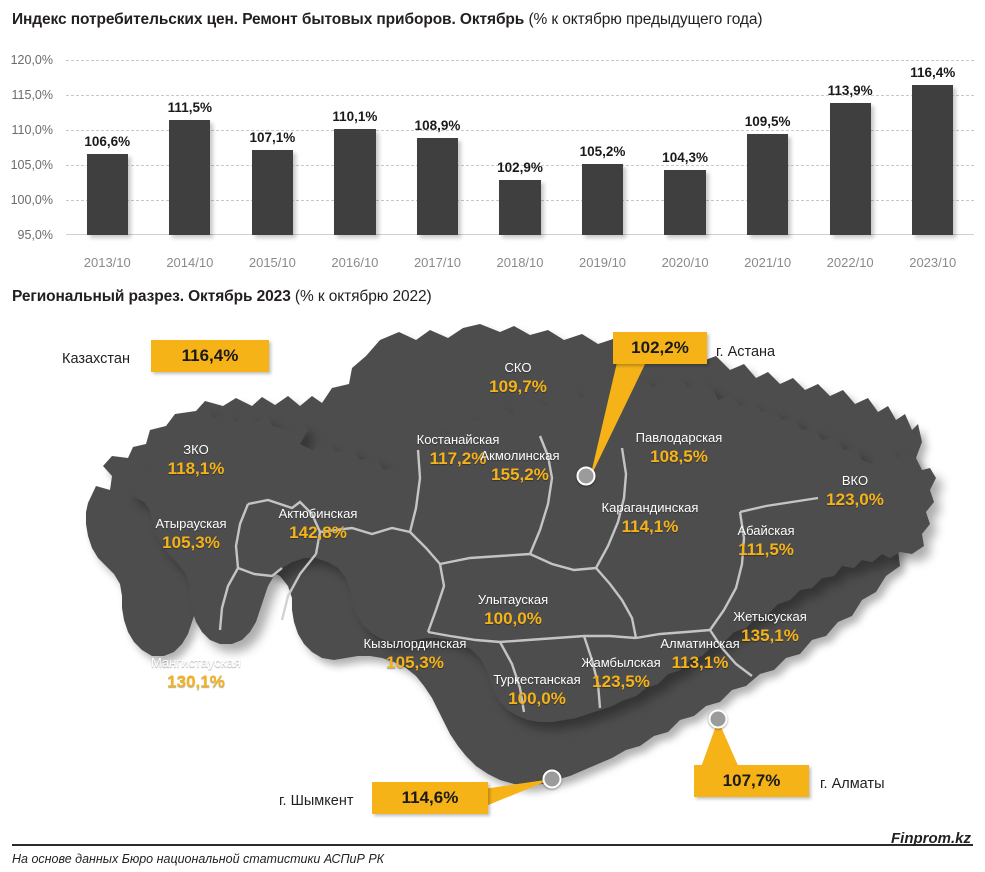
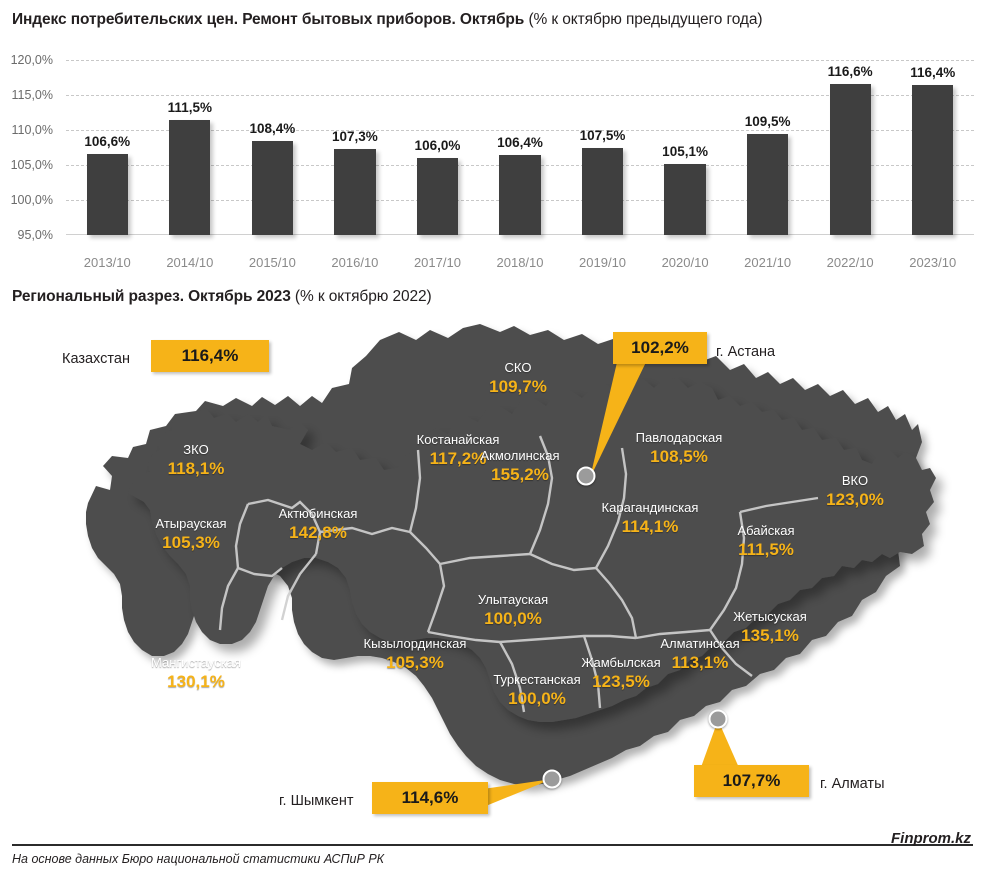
2015/10: 107,1% -> 108,4%
2016/10: 110,1% -> 107,3%
2017/10: 108,9% -> 106,0%
2018/10: 102,9% -> 106,4%
2019/10: 105,2% -> 107,5%
2020/10: 104,3% -> 105,1%
2022/10: 113,9% -> 116,6%
